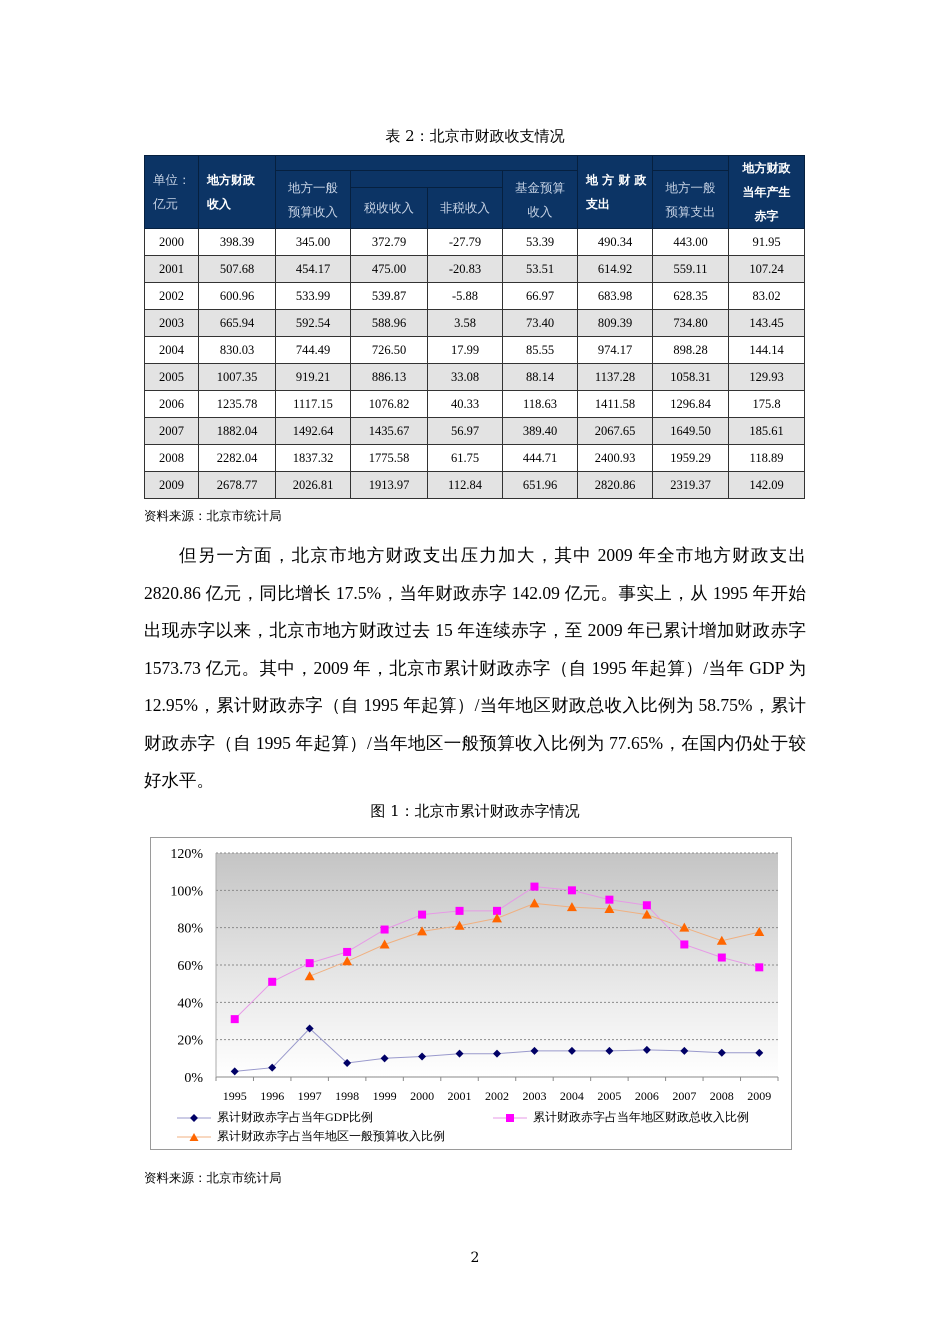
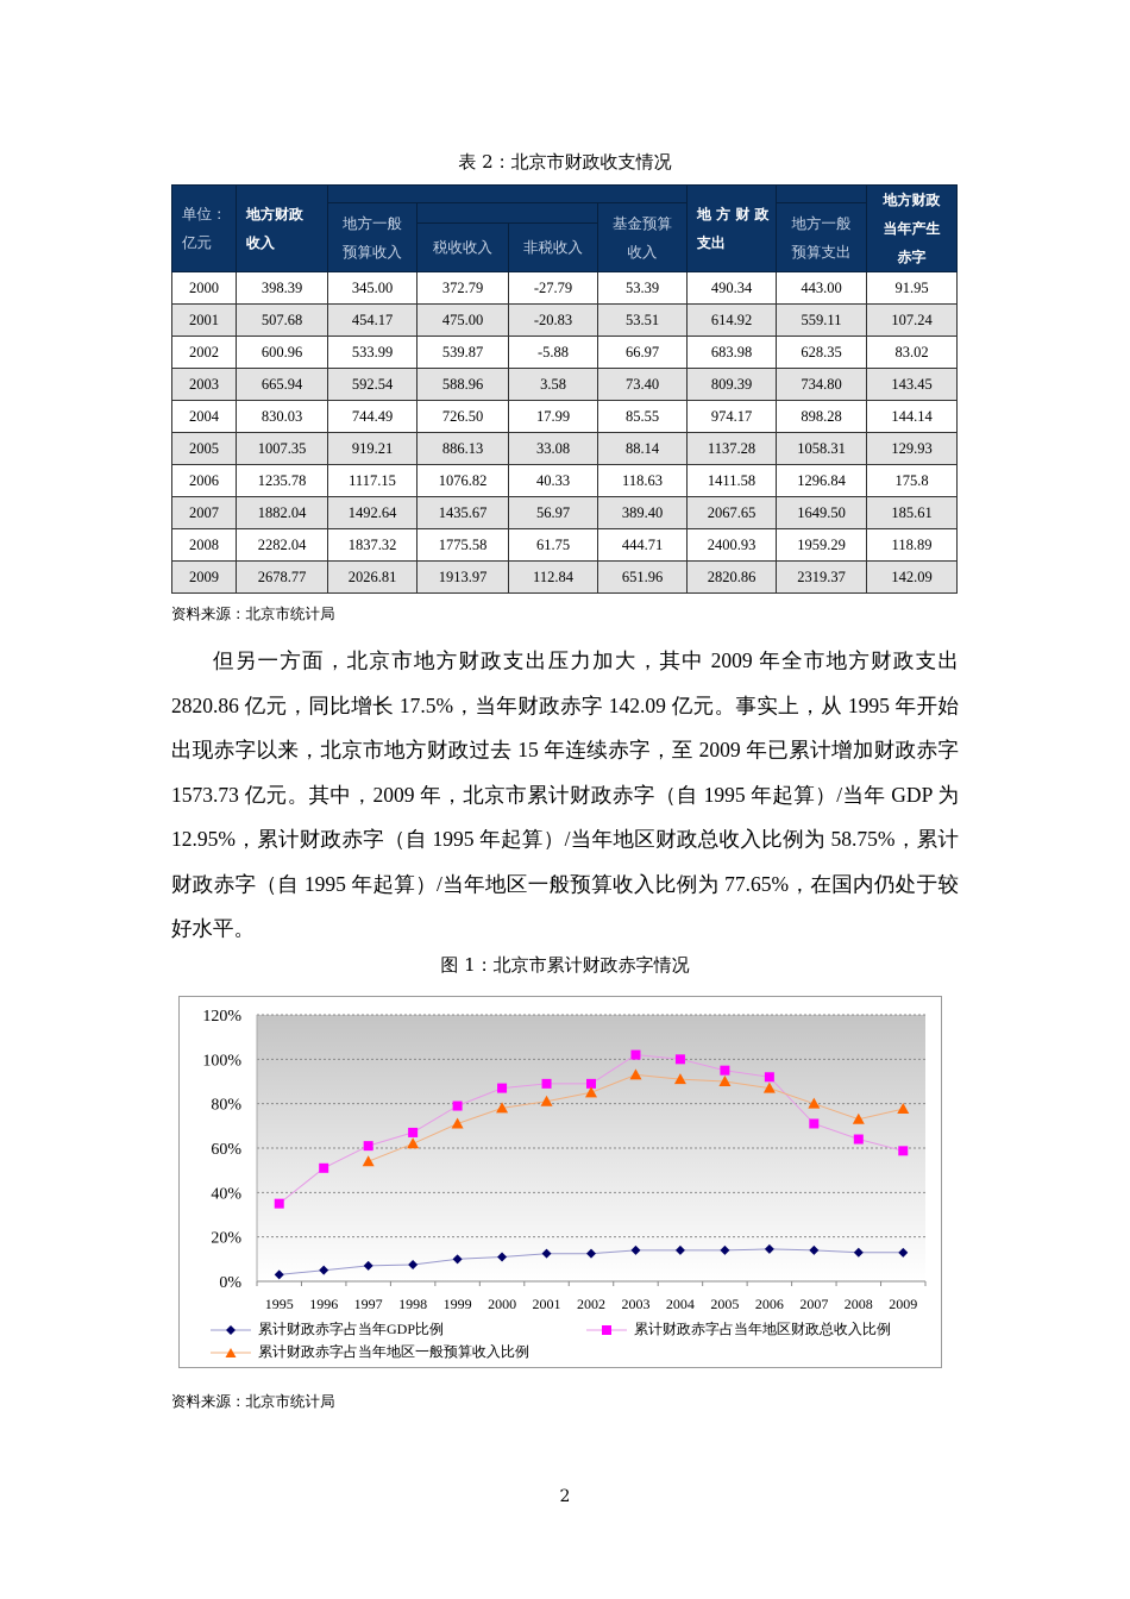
累计财政赤字占当年地区财政总收入比例/1995: 31% -> 35%
累计财政赤字占当年GDP比例/1997: 26% -> 7%
